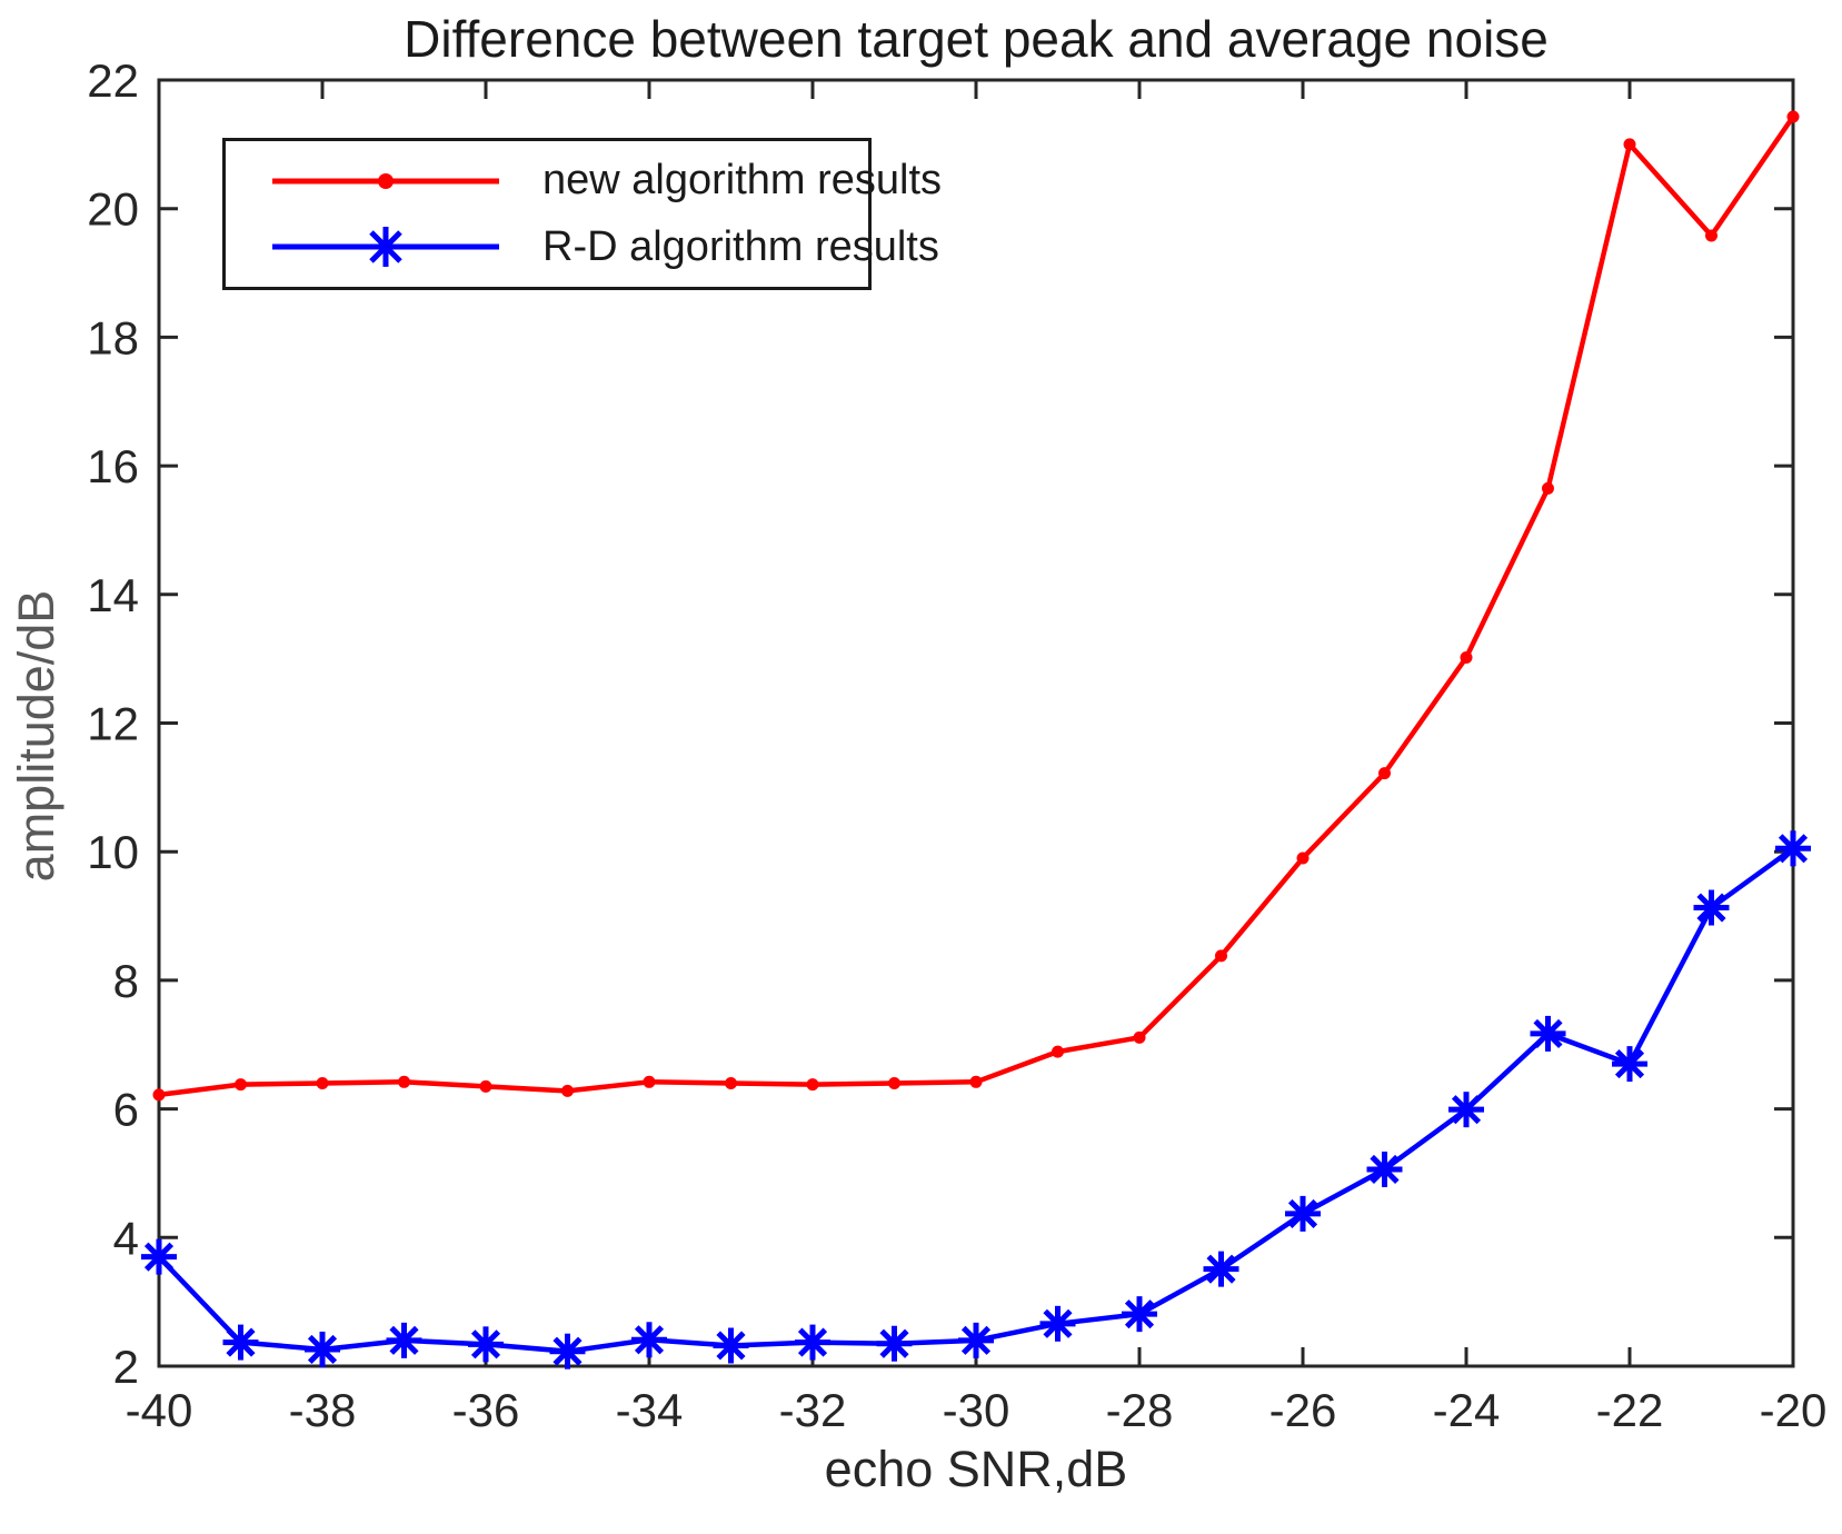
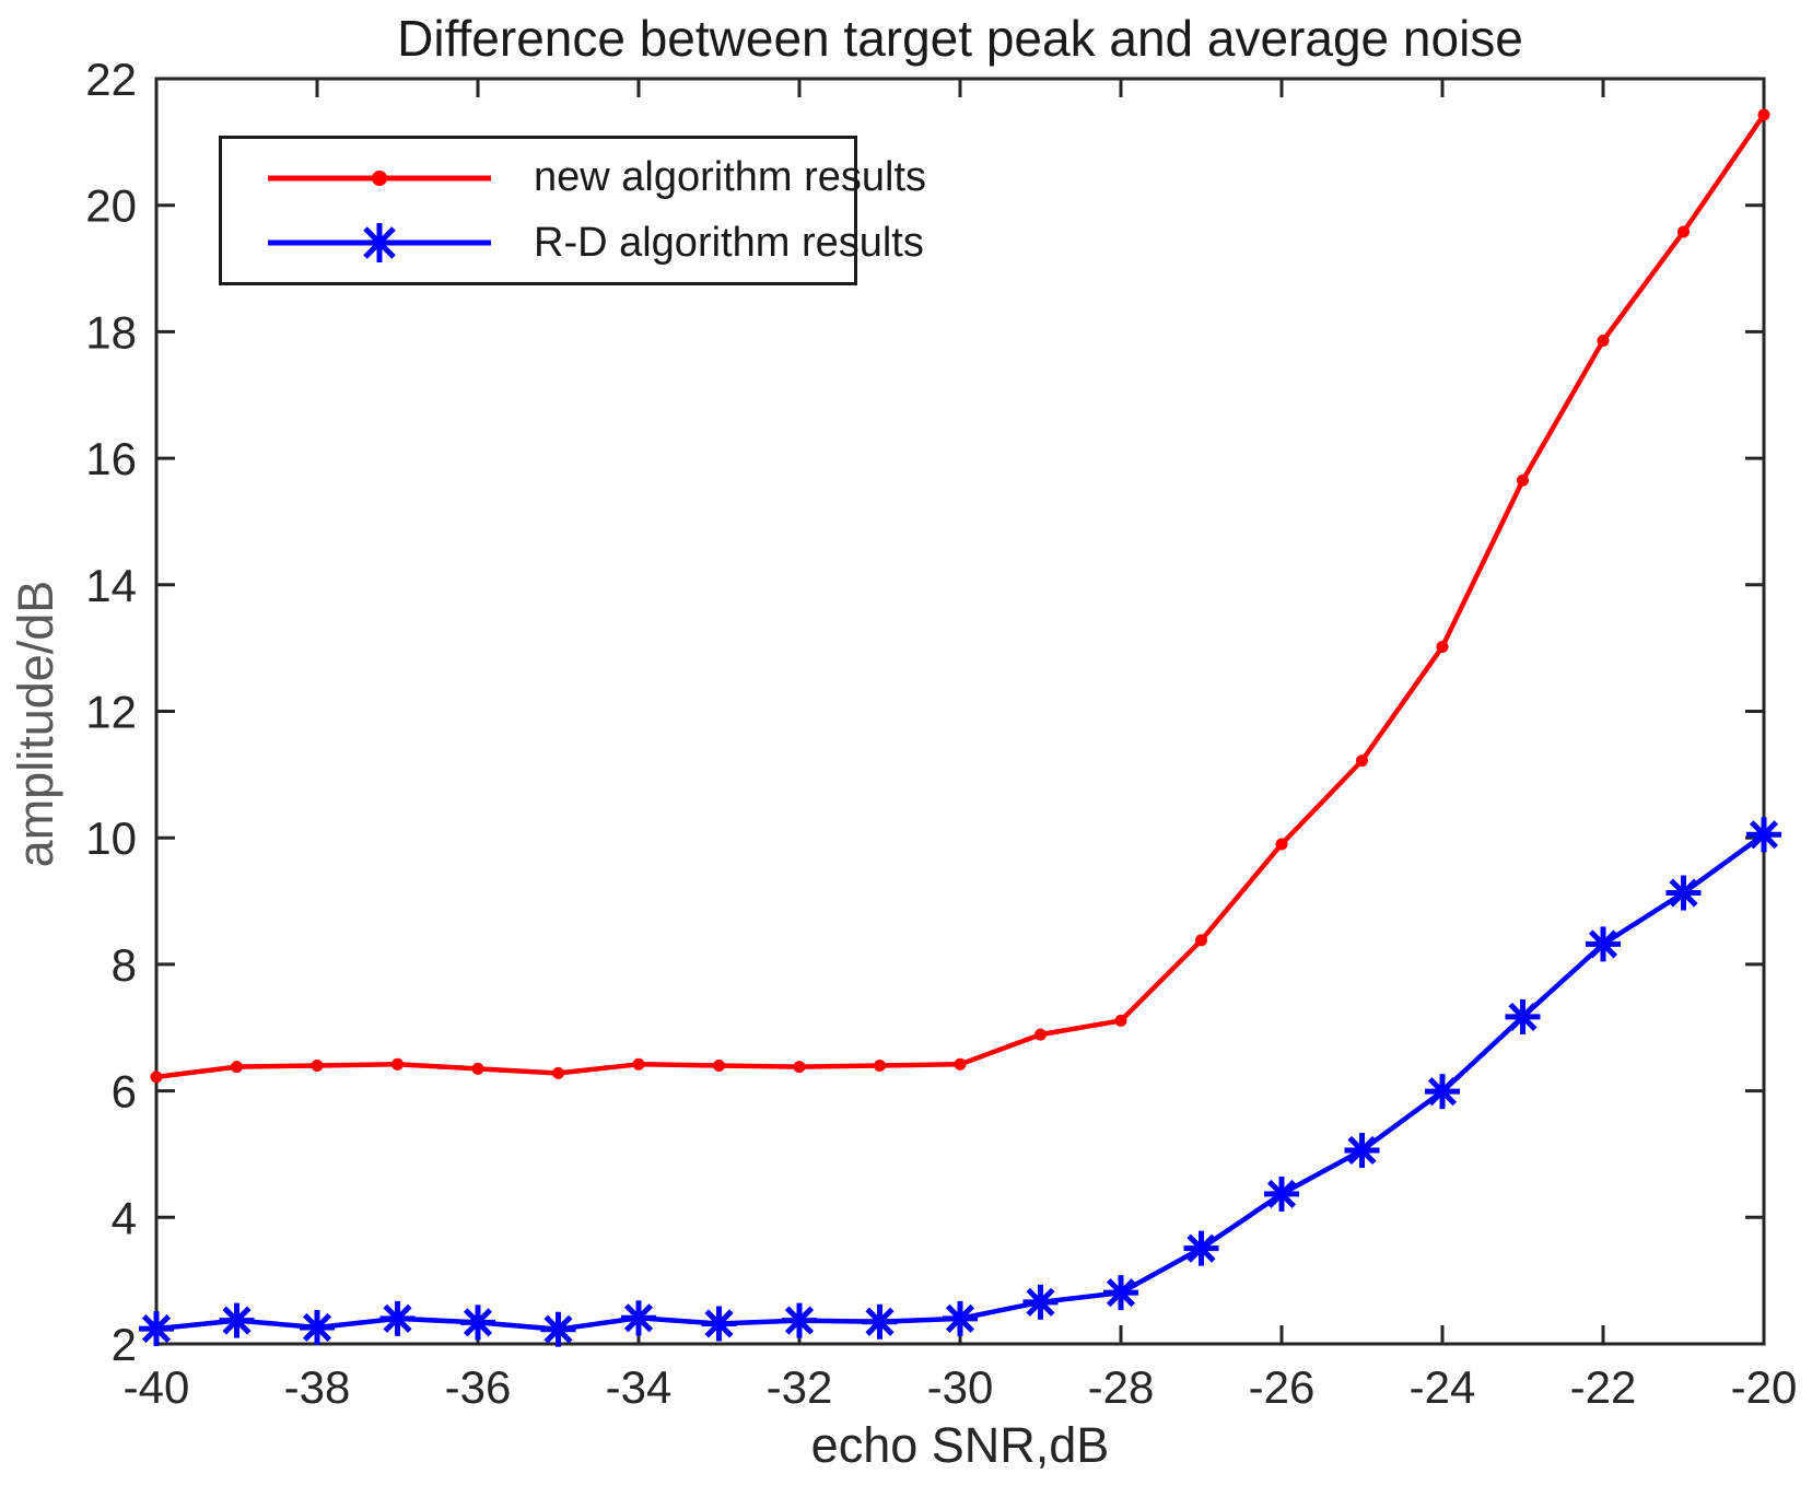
R-D algorithm results/-40: 3.7 -> 2.2
new algorithm results/-22: 21.0 -> 17.9
R-D algorithm results/-22: 6.7 -> 8.3
